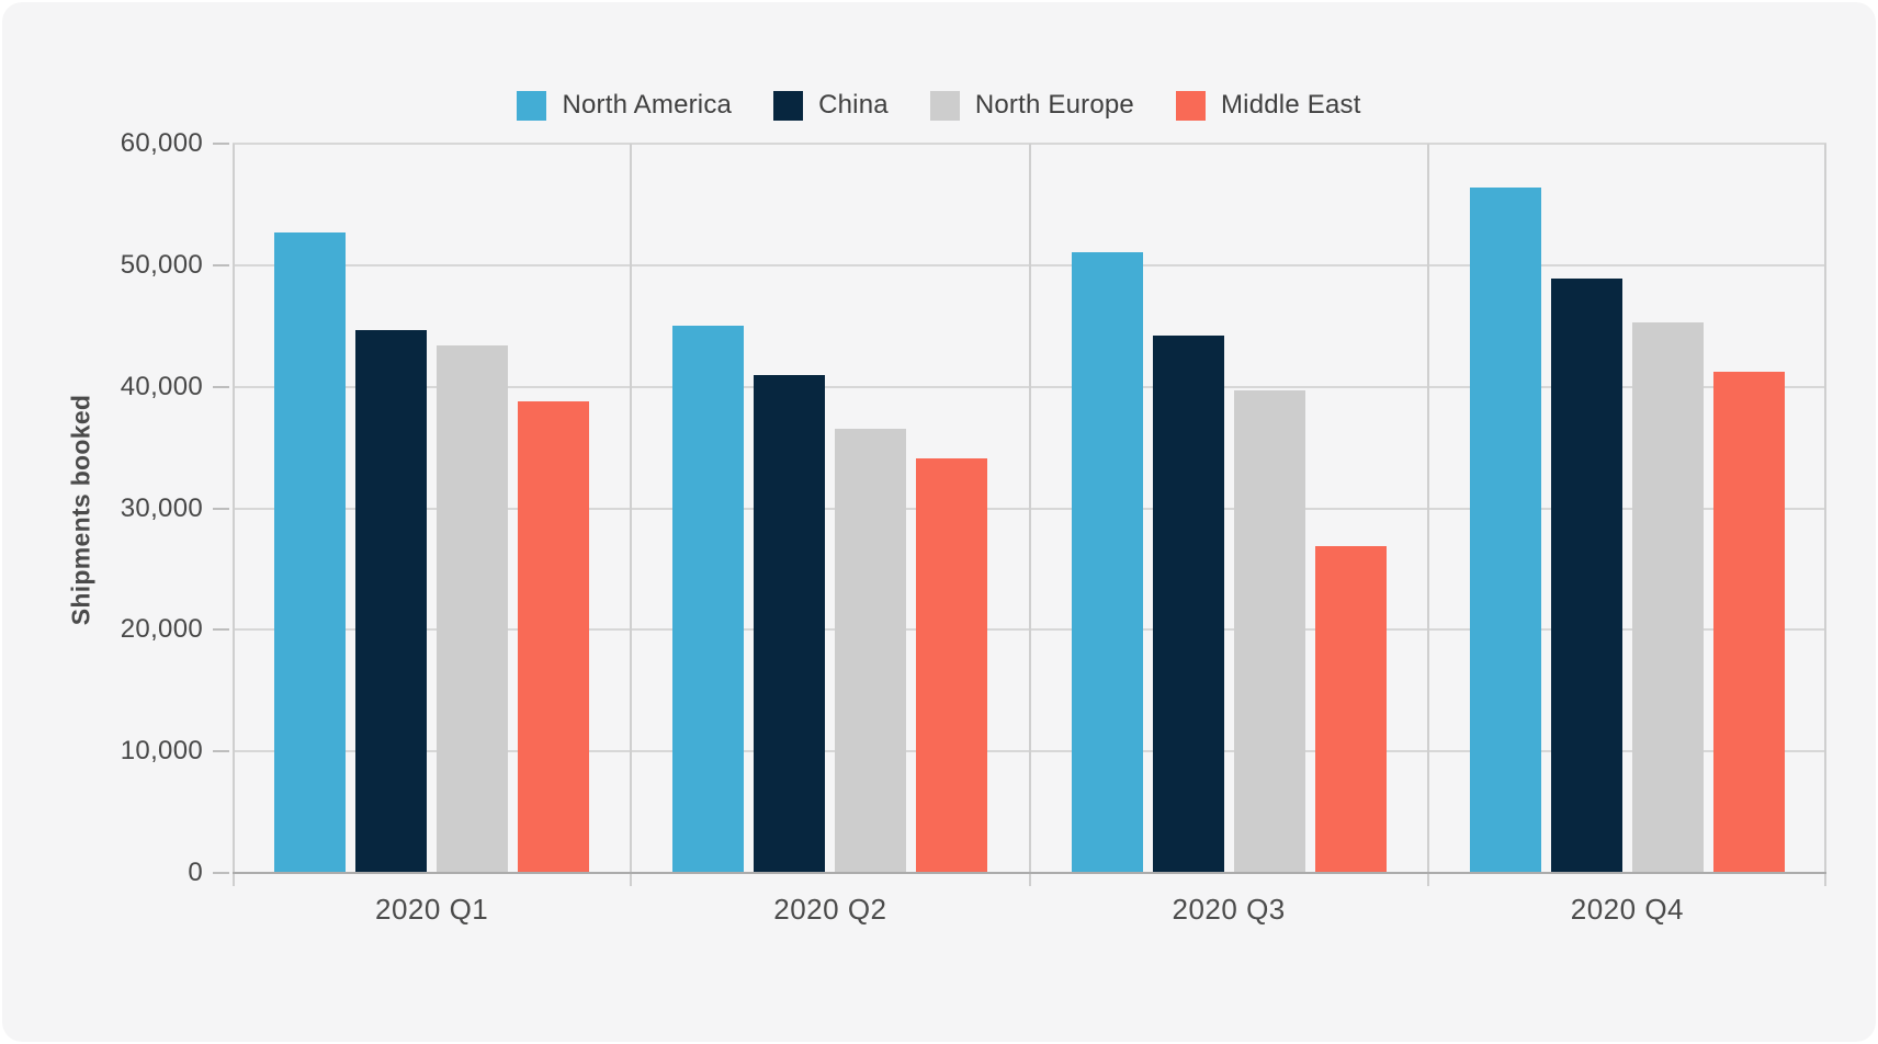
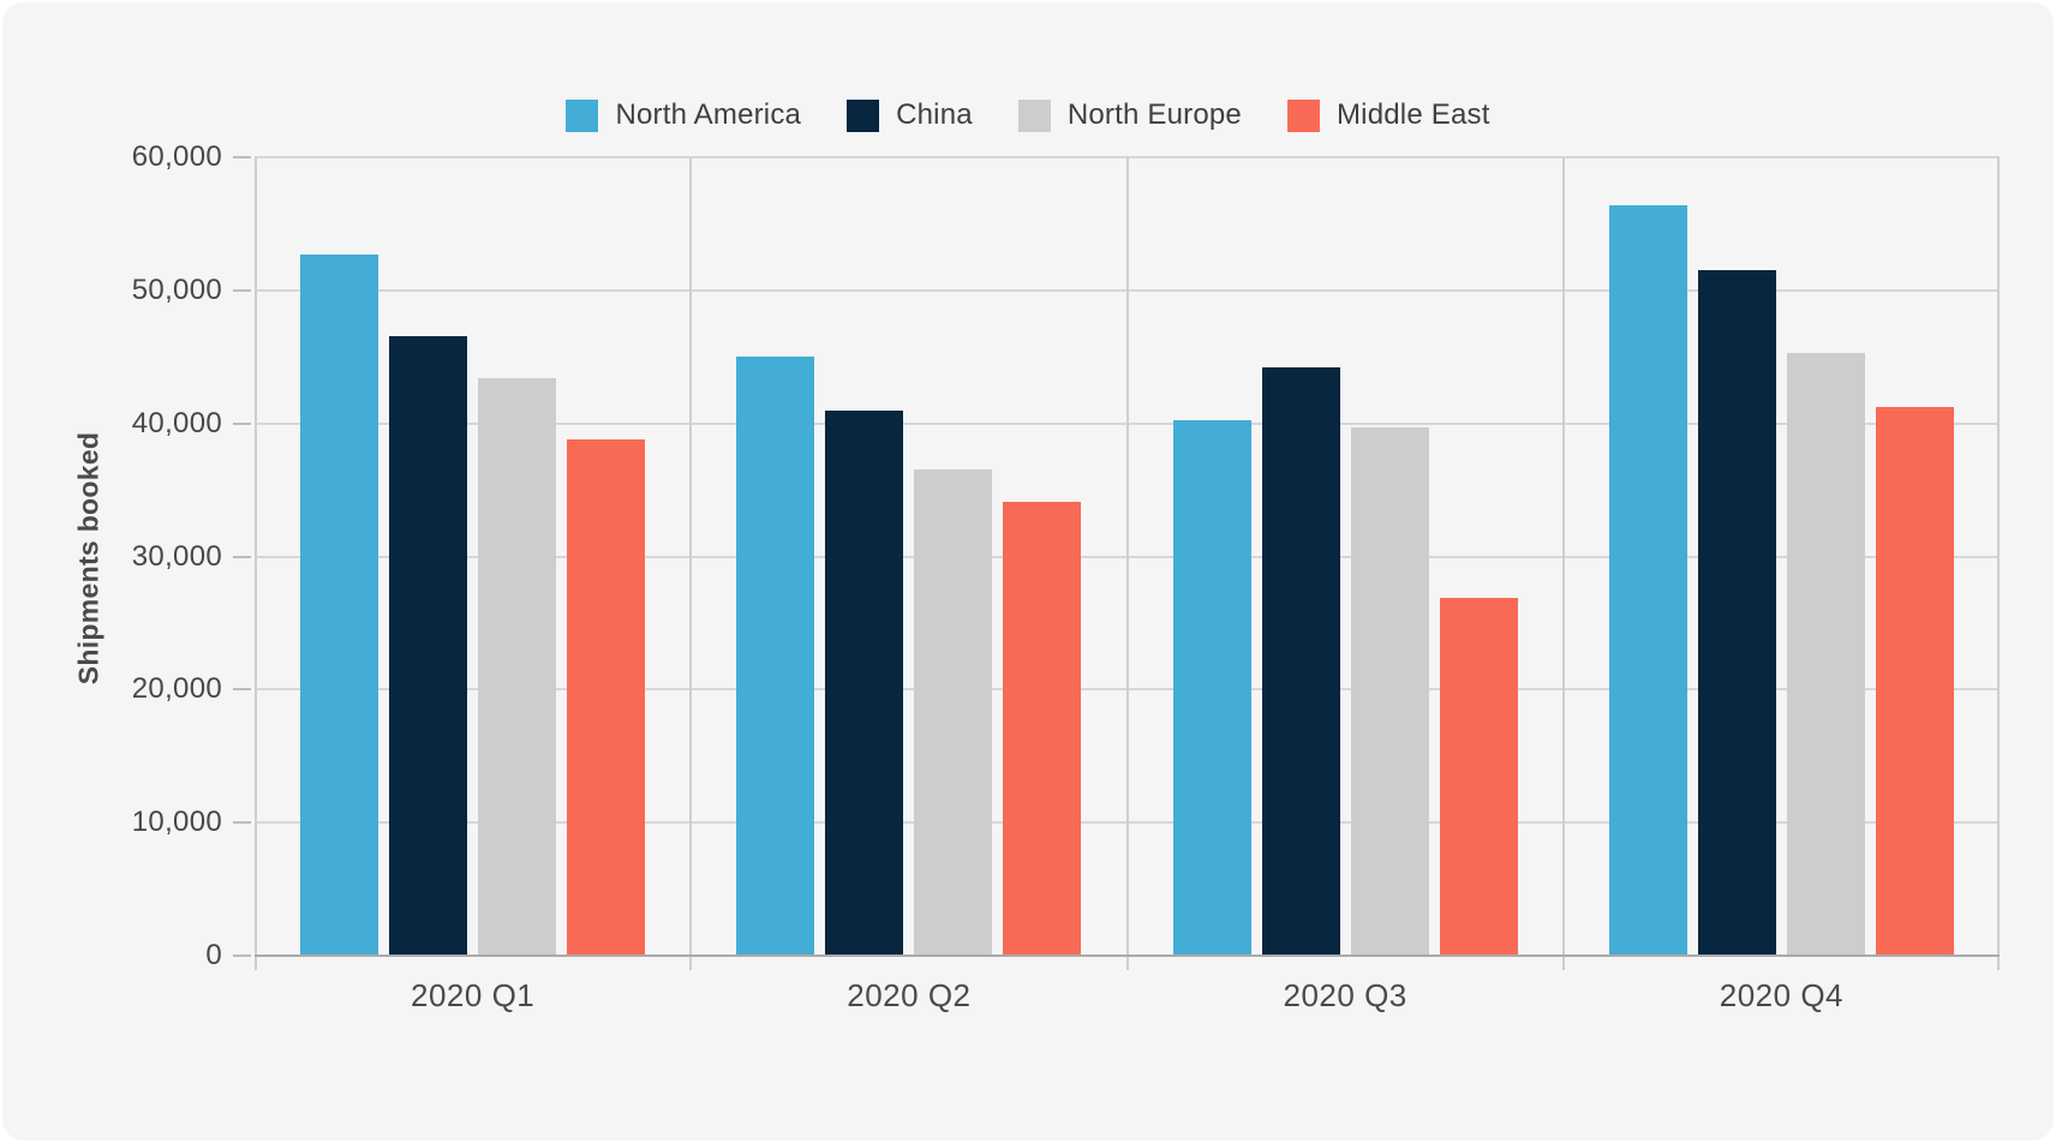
China/2020 Q1: 44700 -> 46600
North America/2020 Q3: 51100 -> 40200
China/2020 Q4: 48900 -> 51500
